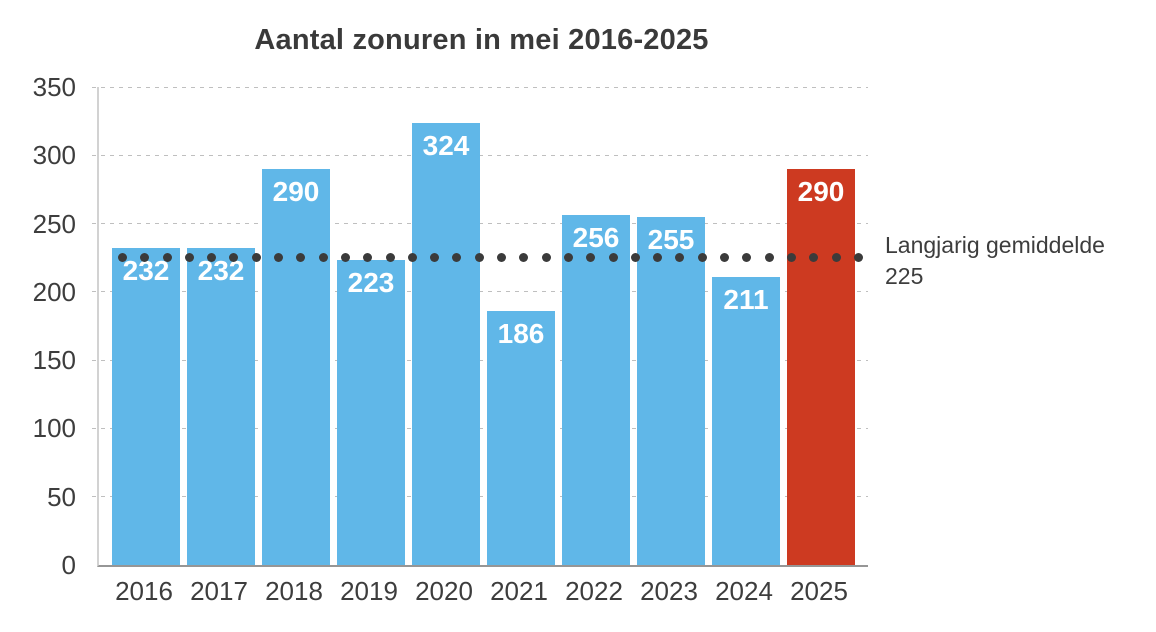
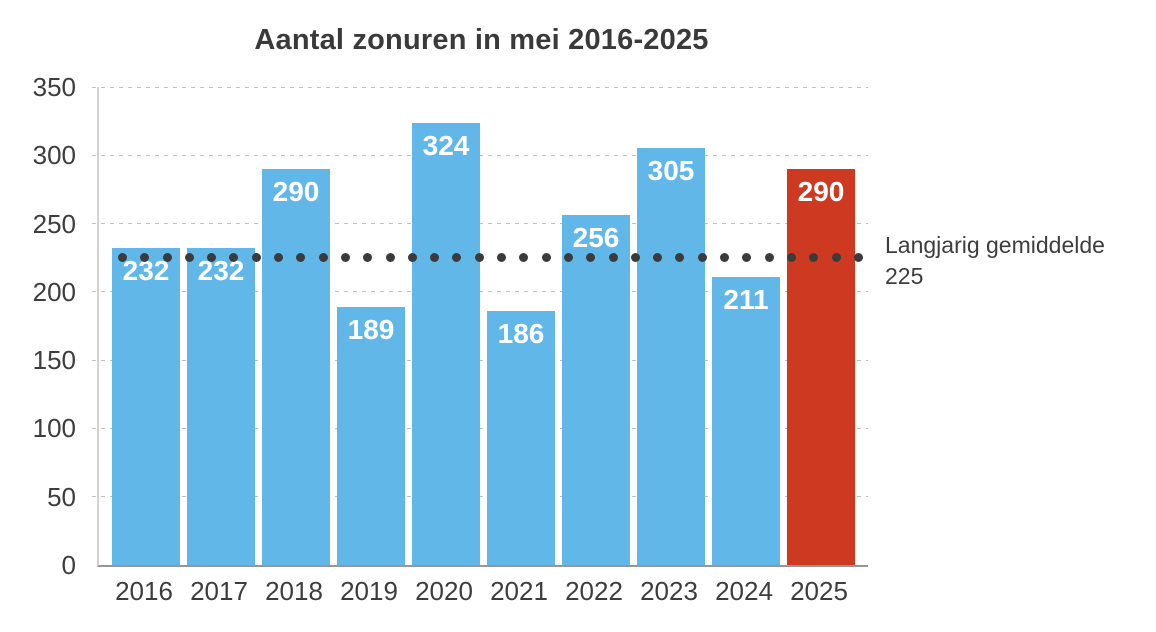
2019: 223 -> 189
2023: 255 -> 305
